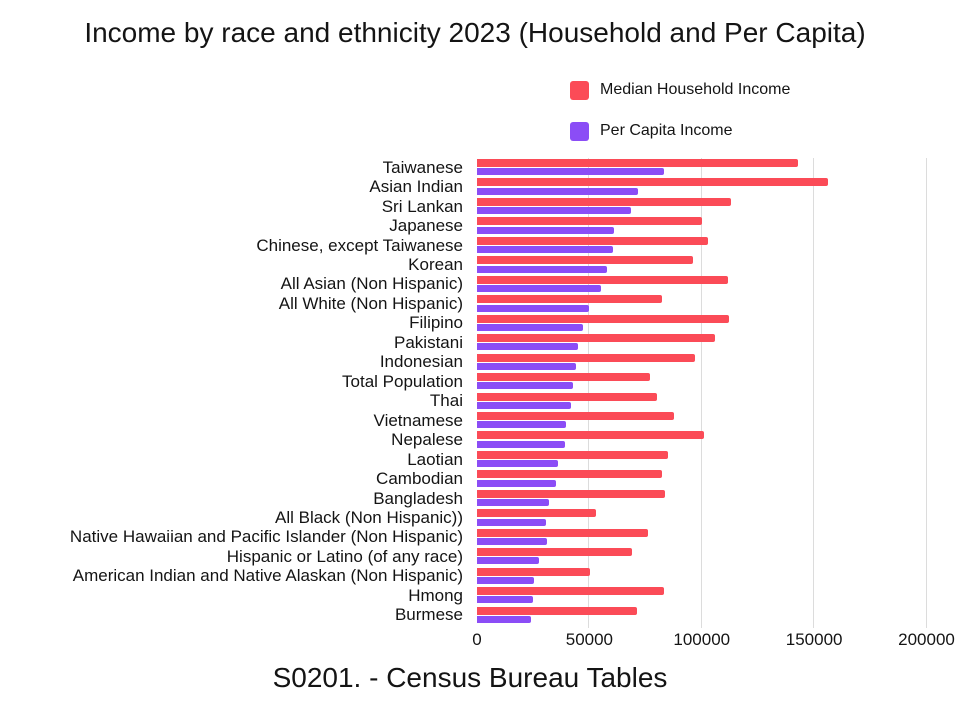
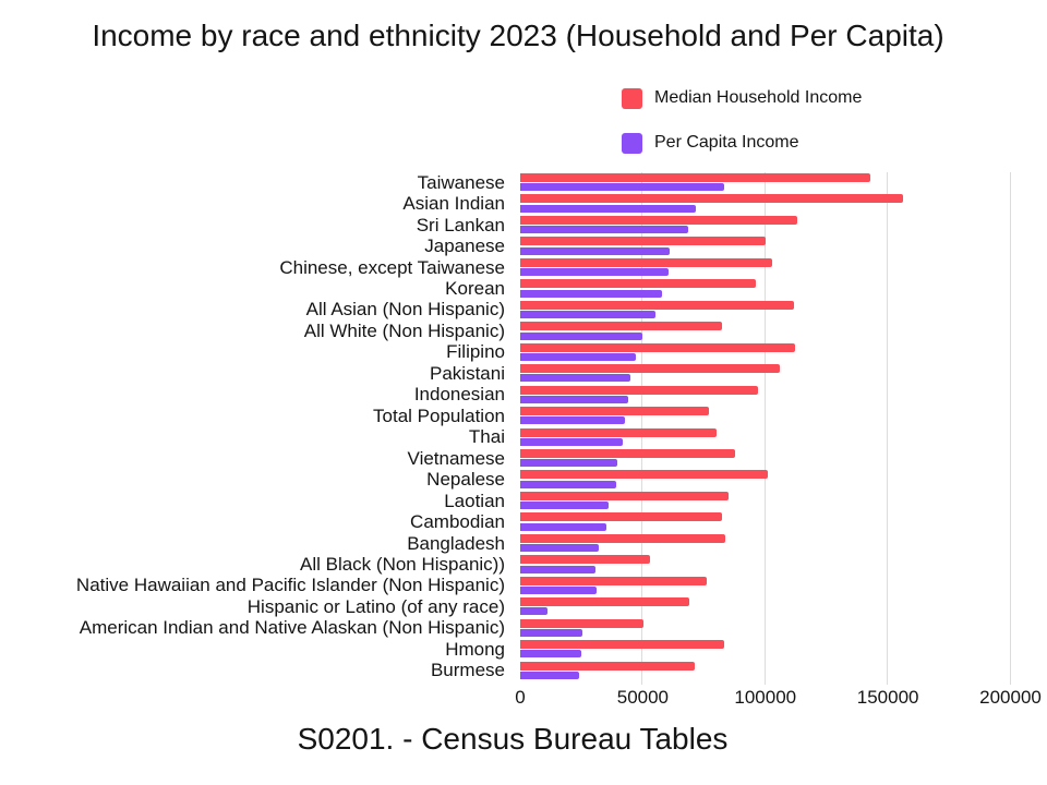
Per Capita Income/Hispanic or Latino (of any race): 28000 -> 11000
